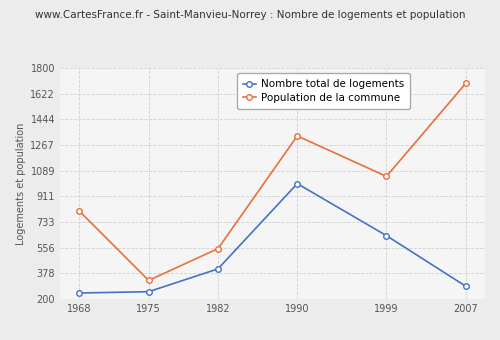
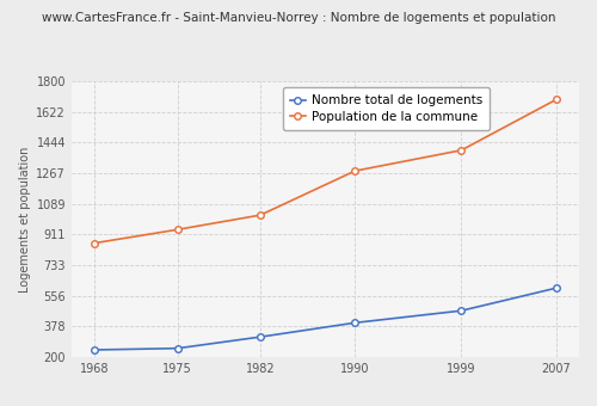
Population de la commune/1968: 810 -> 860
Population de la commune/1975: 330 -> 940
Nombre total de logements/1982: 410 -> 320
Population de la commune/1982: 550 -> 1020
Nombre total de logements/1990: 1000 -> 400
Population de la commune/1990: 1330 -> 1280
Nombre total de logements/1999: 640 -> 470
Population de la commune/1999: 1050 -> 1400
Nombre total de logements/2007: 290 -> 600
